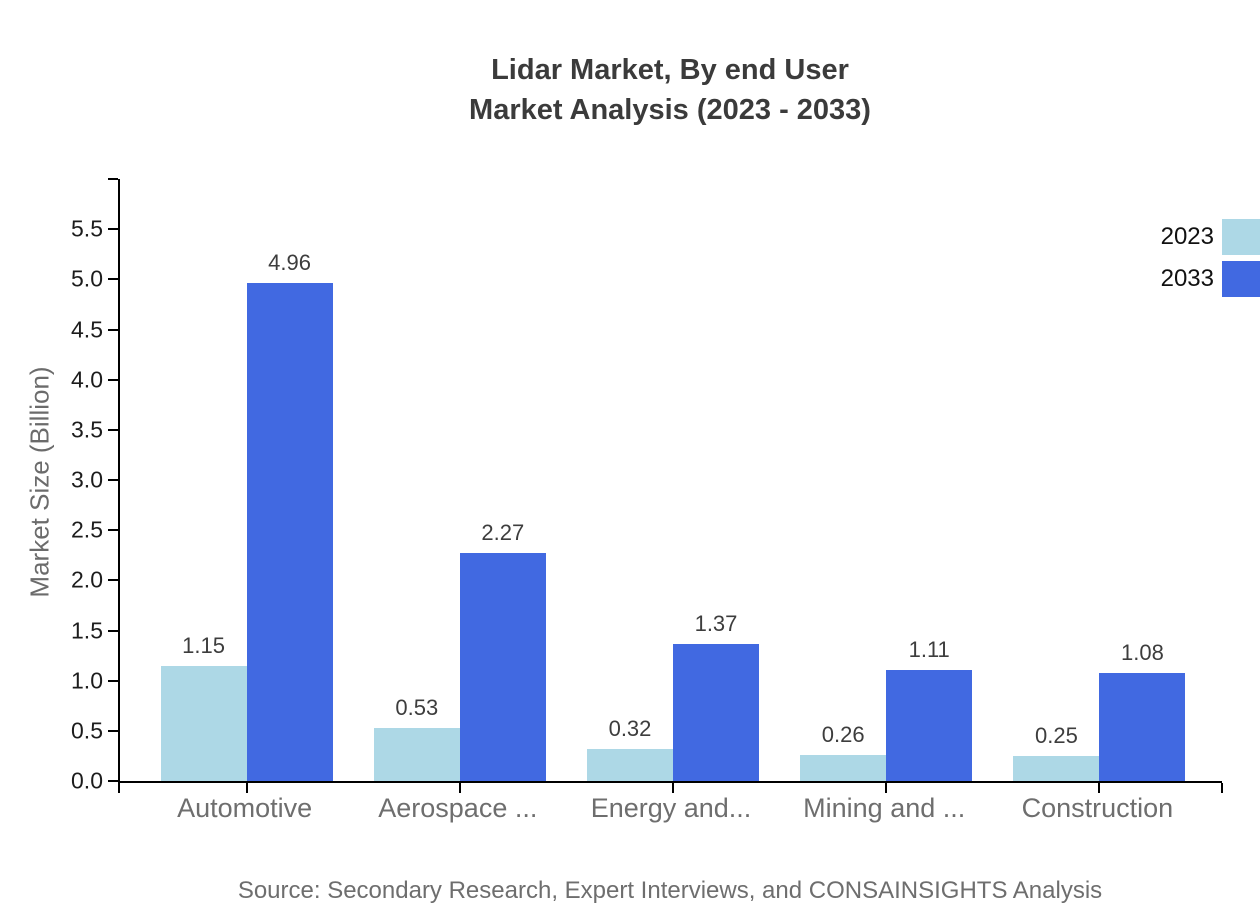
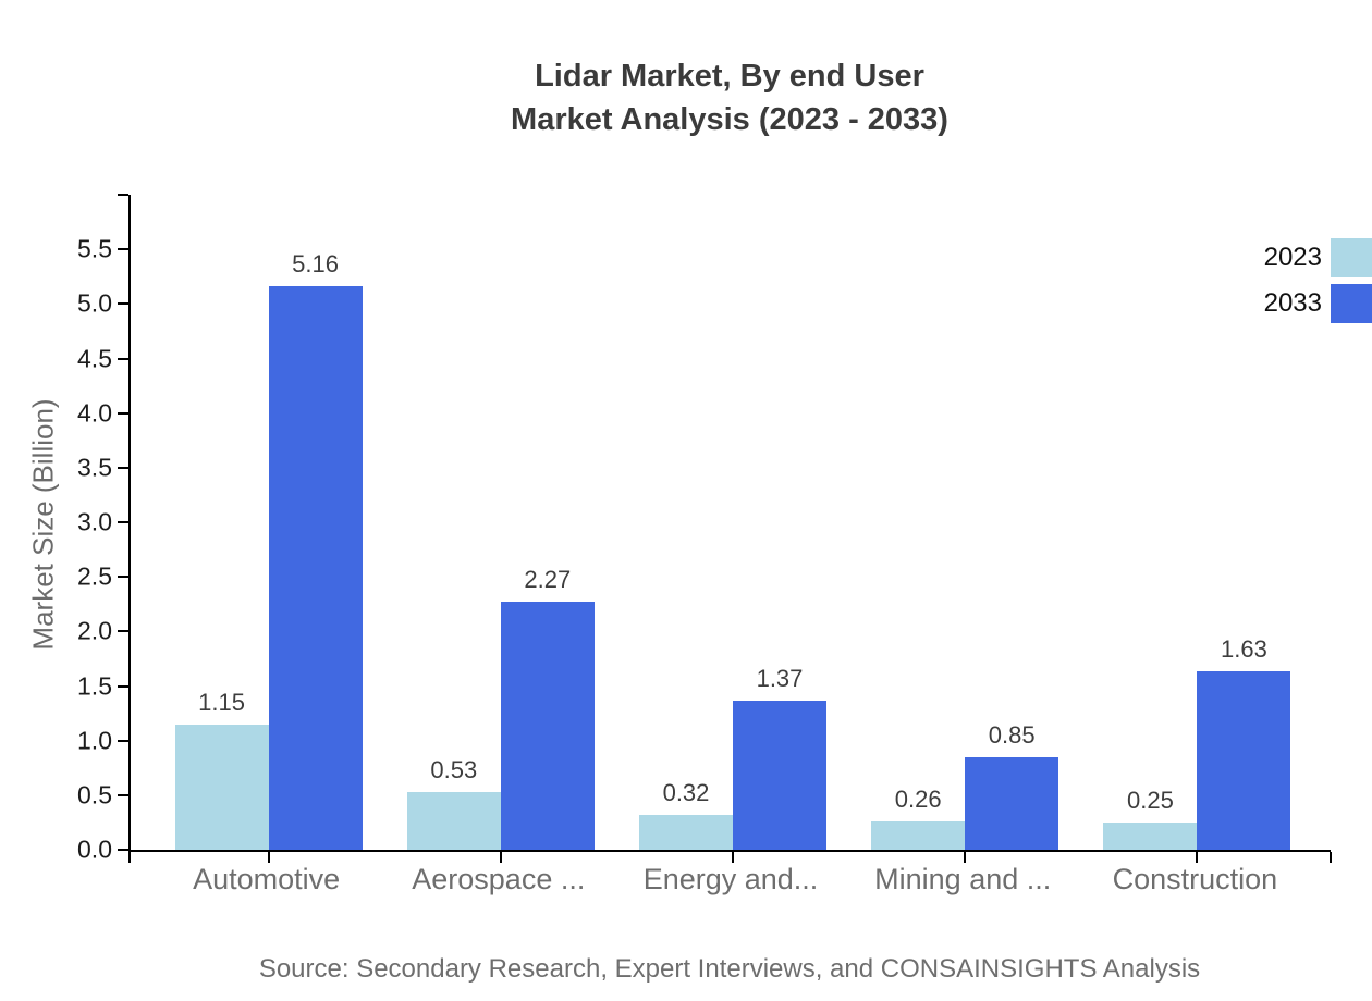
2033/Automotive: 4.96 -> 5.16
2033/Mining and ...: 1.11 -> 0.85
2033/Construction: 1.08 -> 1.63
